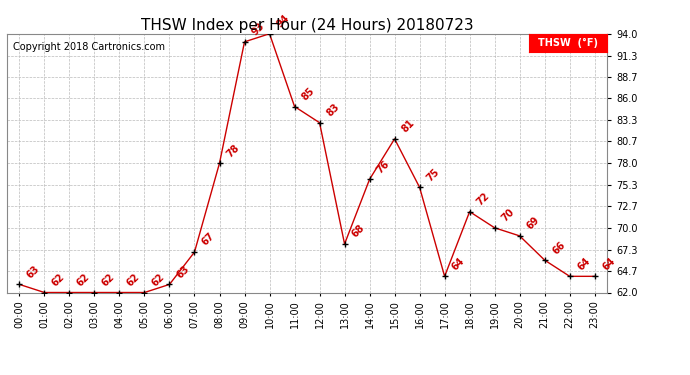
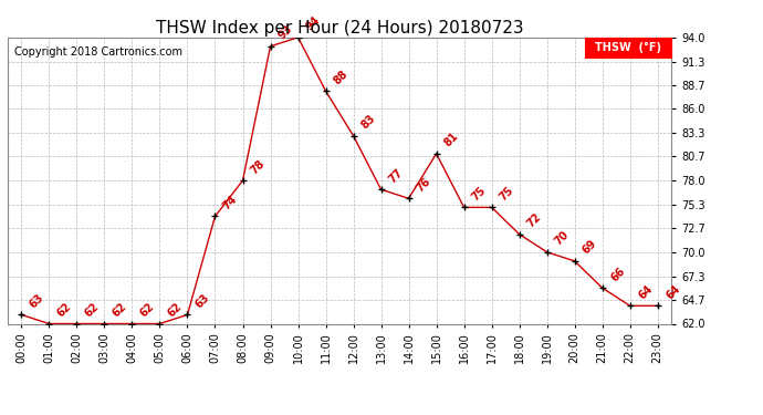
07:00: 67 -> 74
11:00: 85 -> 88
13:00: 68 -> 77
17:00: 64 -> 75
